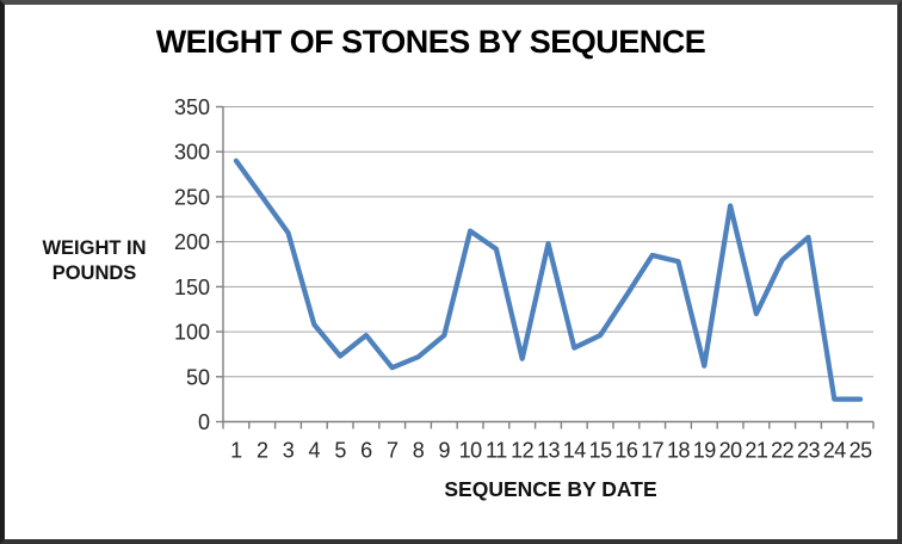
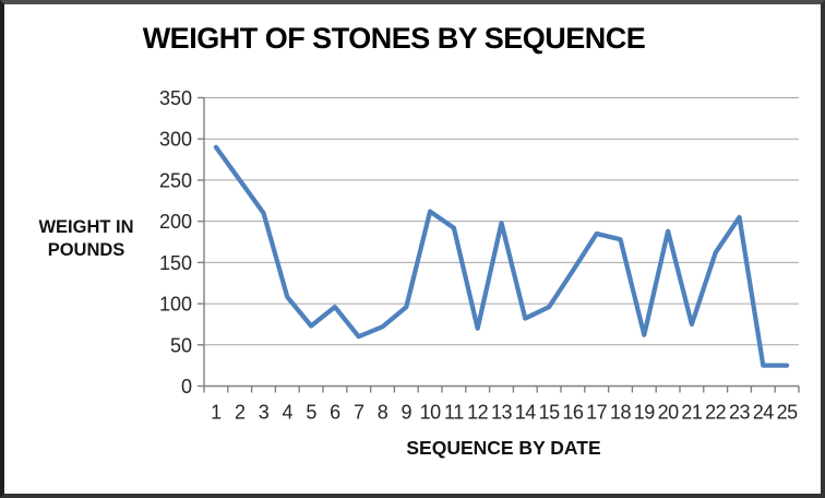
20: 240 -> 190
21: 120 -> 80
22: 180 -> 160
